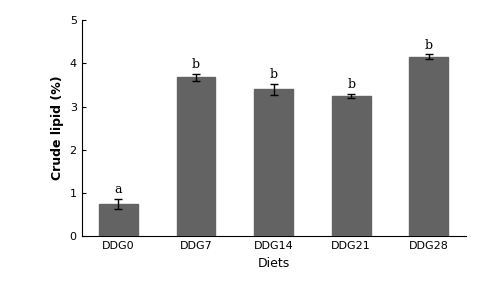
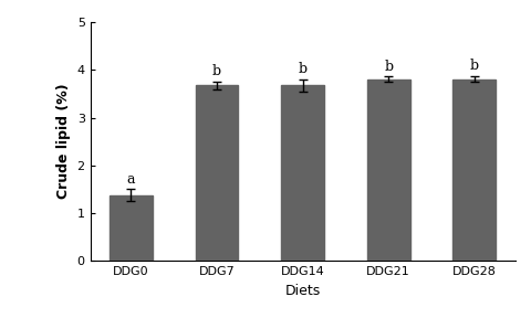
DDG0: 0.75 -> 1.38
DDG14: 3.40 -> 3.68
DDG21: 3.25 -> 3.81
DDG28: 4.15 -> 3.81
